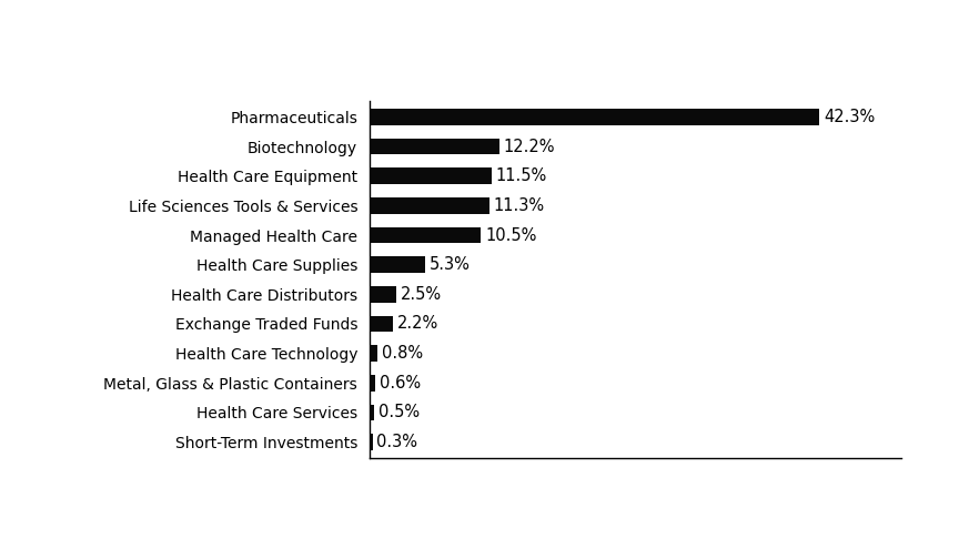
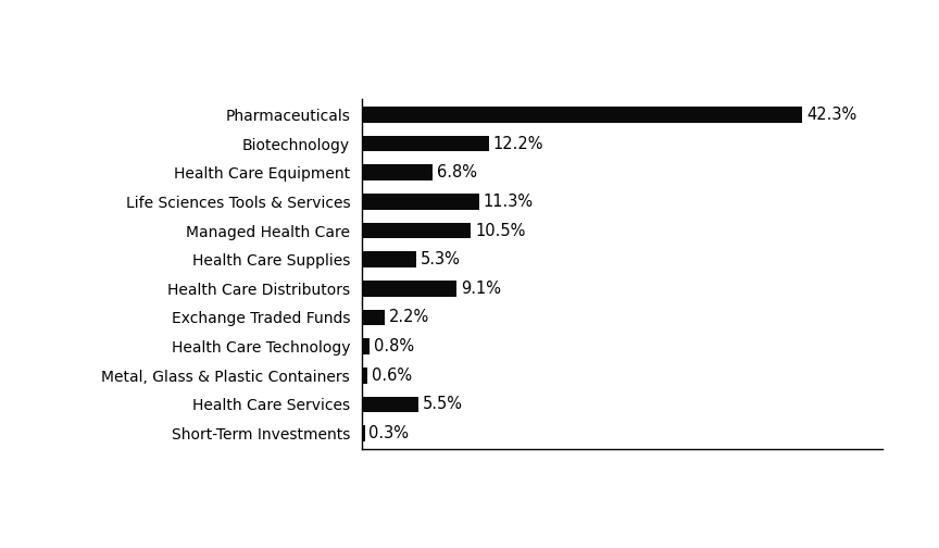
Health Care Equipment: 11.5% -> 6.8%
Health Care Distributors: 2.5% -> 9.1%
Health Care Services: 0.5% -> 5.5%
